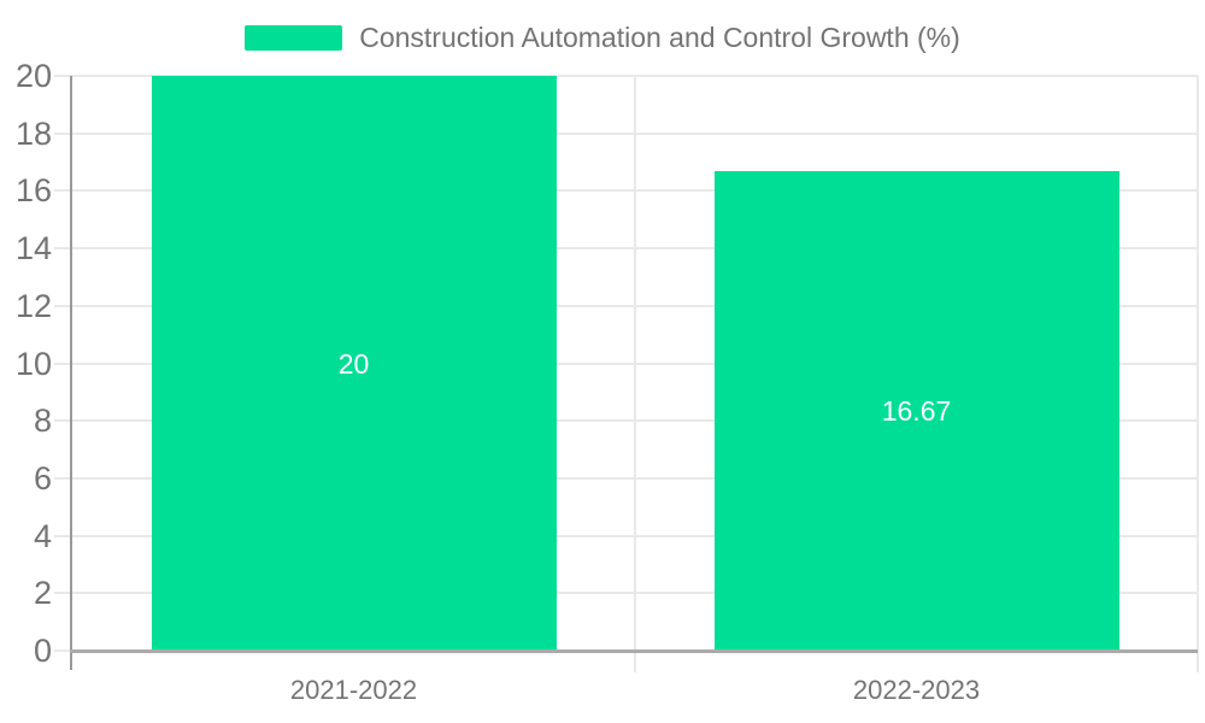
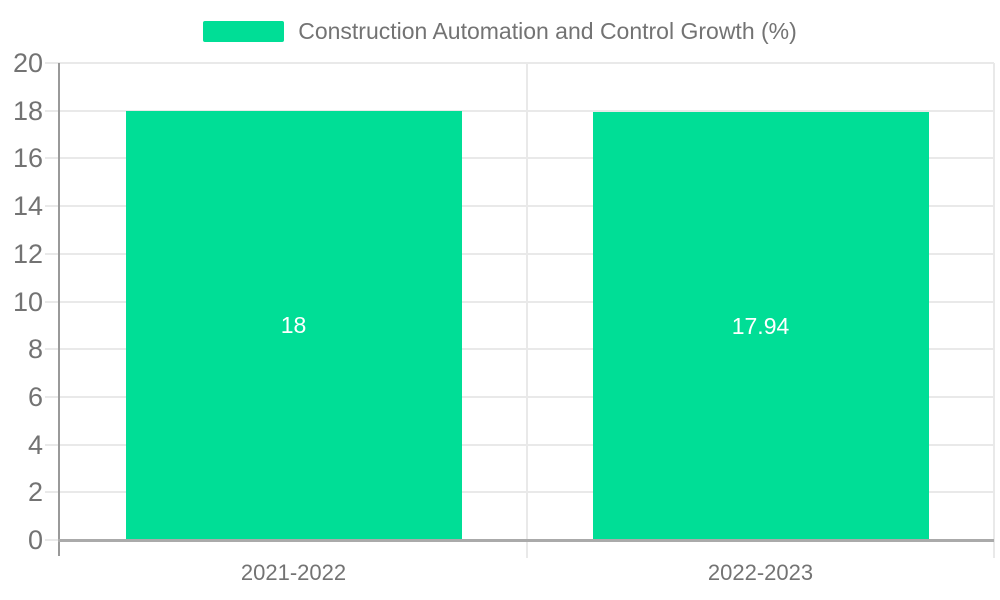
2021-2022: 20 -> 18
2022-2023: 16.67 -> 17.94
